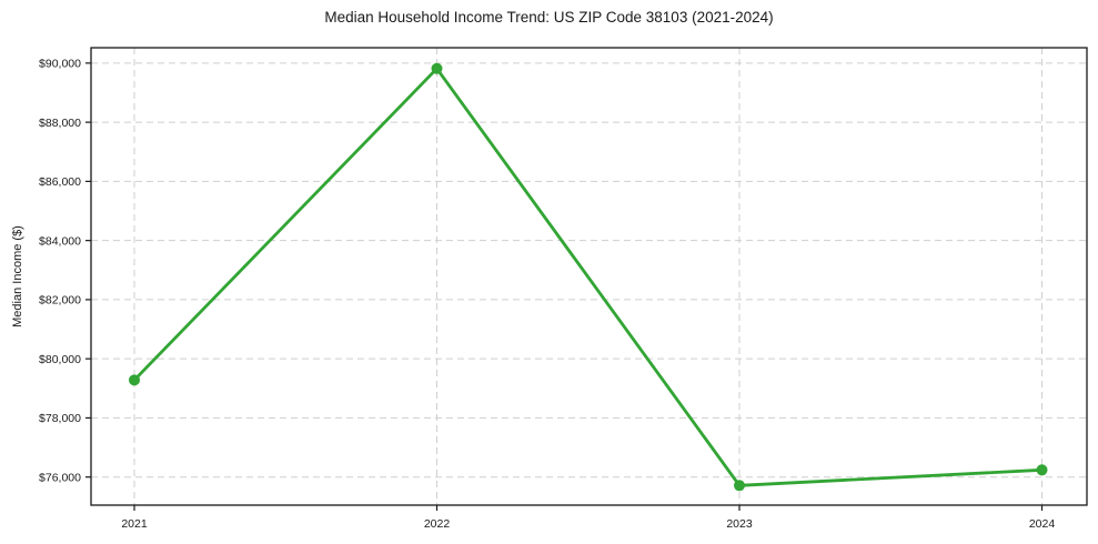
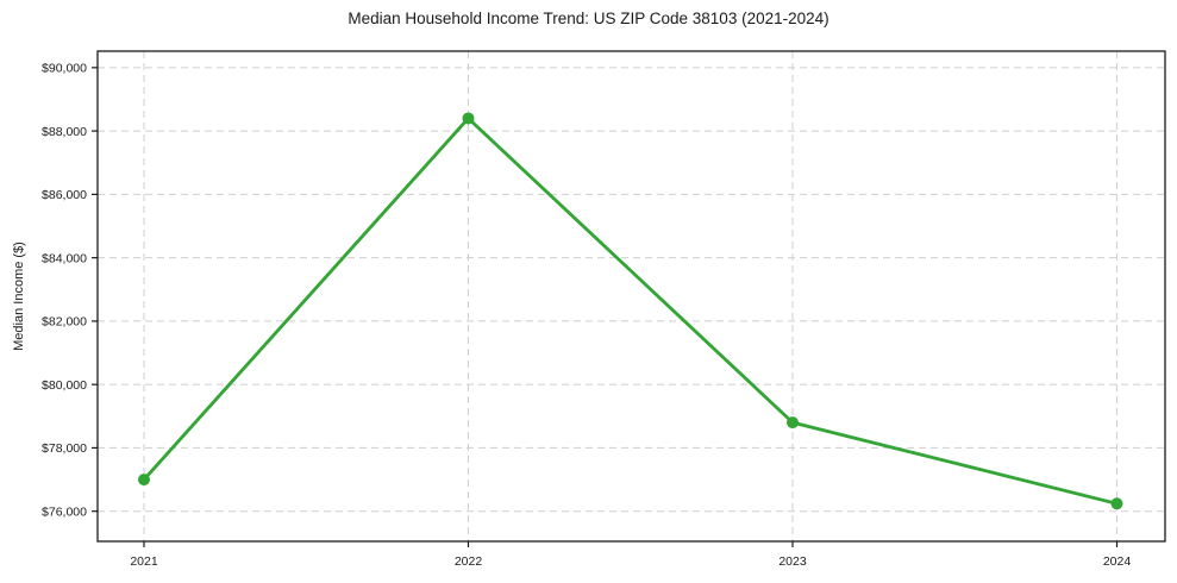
2021: $79300 -> $77000
2022: $89800 -> $88400
2023: $75700 -> $78800
